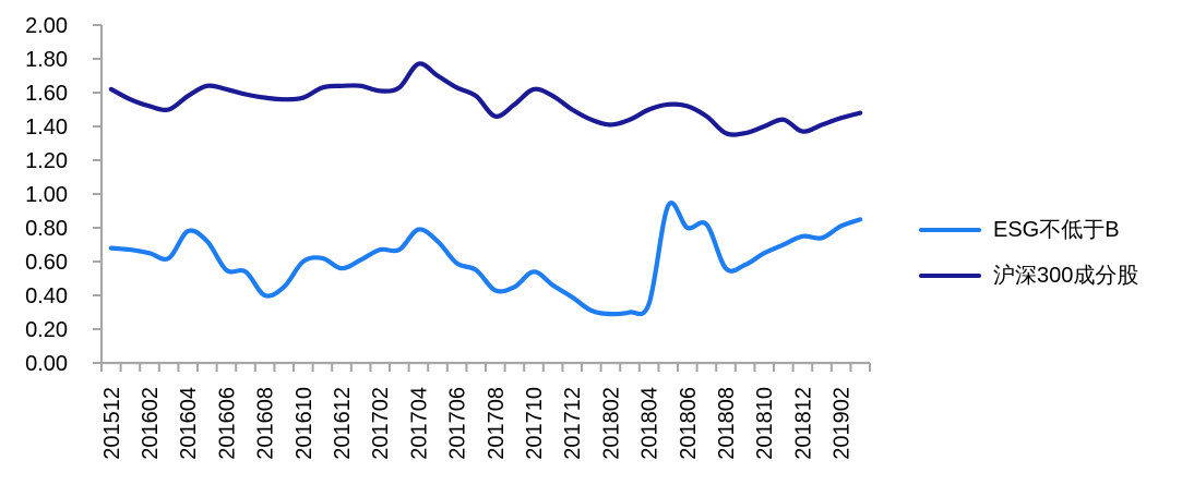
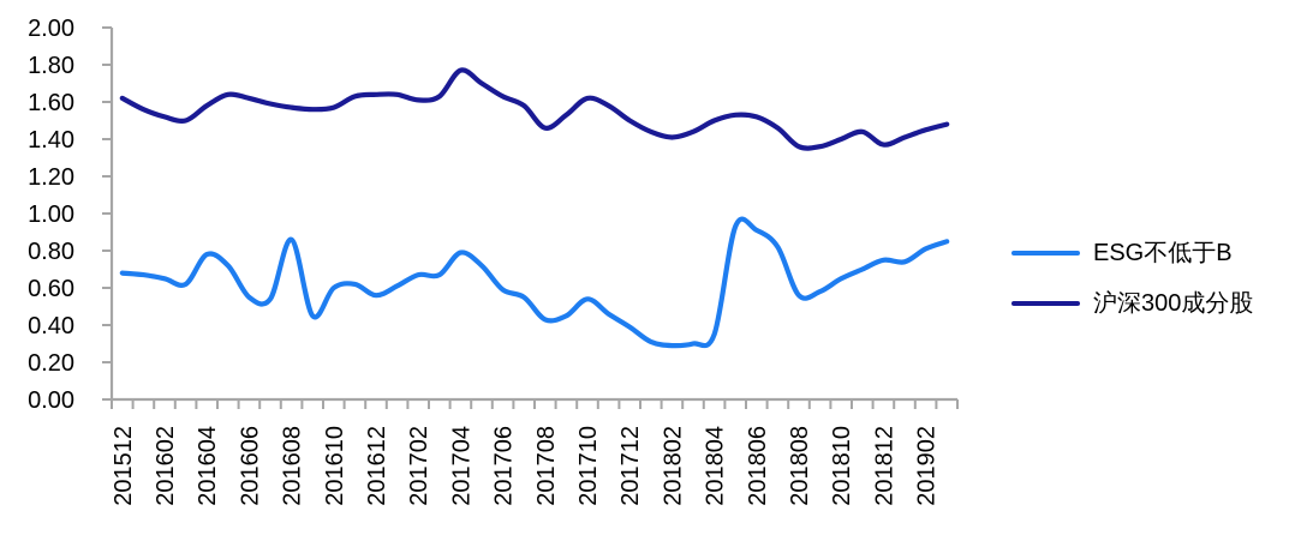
ESG不低于B/201608: 0.40 -> 0.86
ESG不低于B/201806: 0.80 -> 0.91
